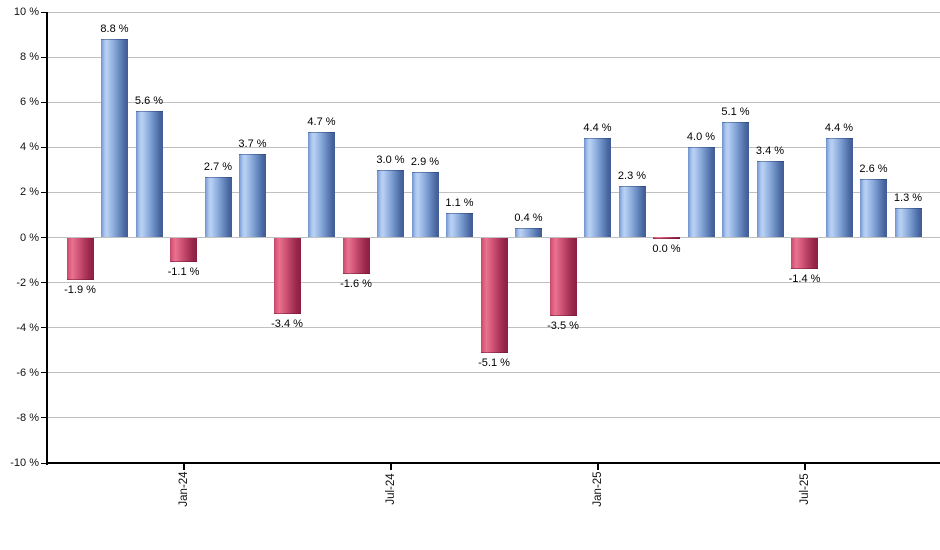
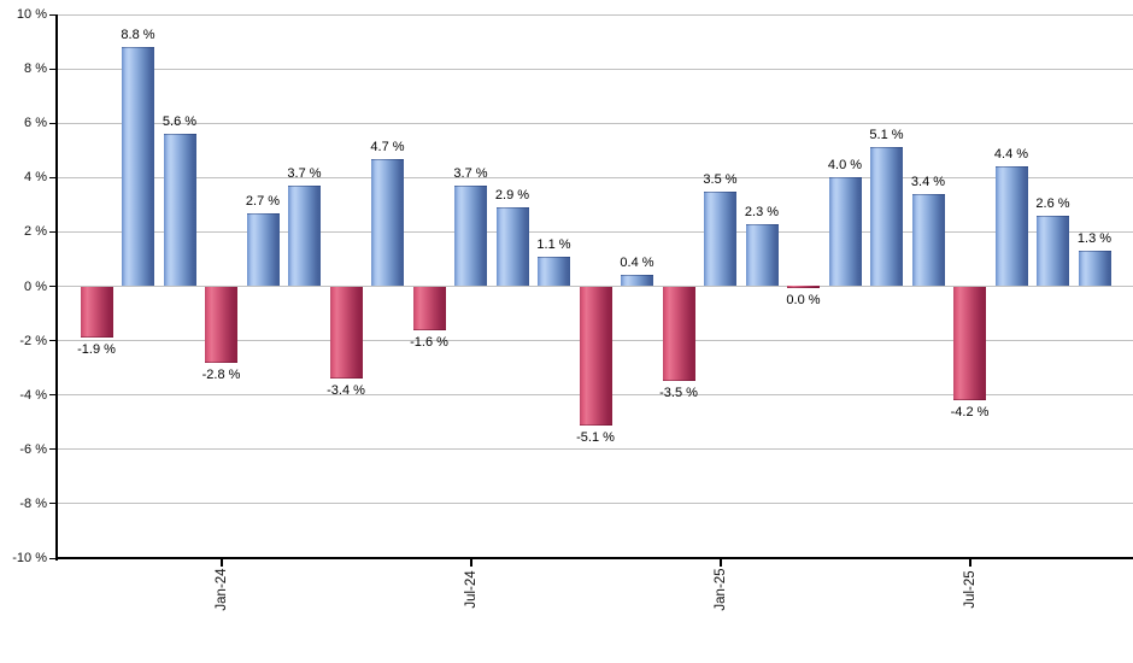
Jan-24: -1.1 -> -2.8
Jul-24: 3.0 -> 3.7
Jan-25: 4.4 -> 3.5
Jul-25: -1.4 -> -4.2
